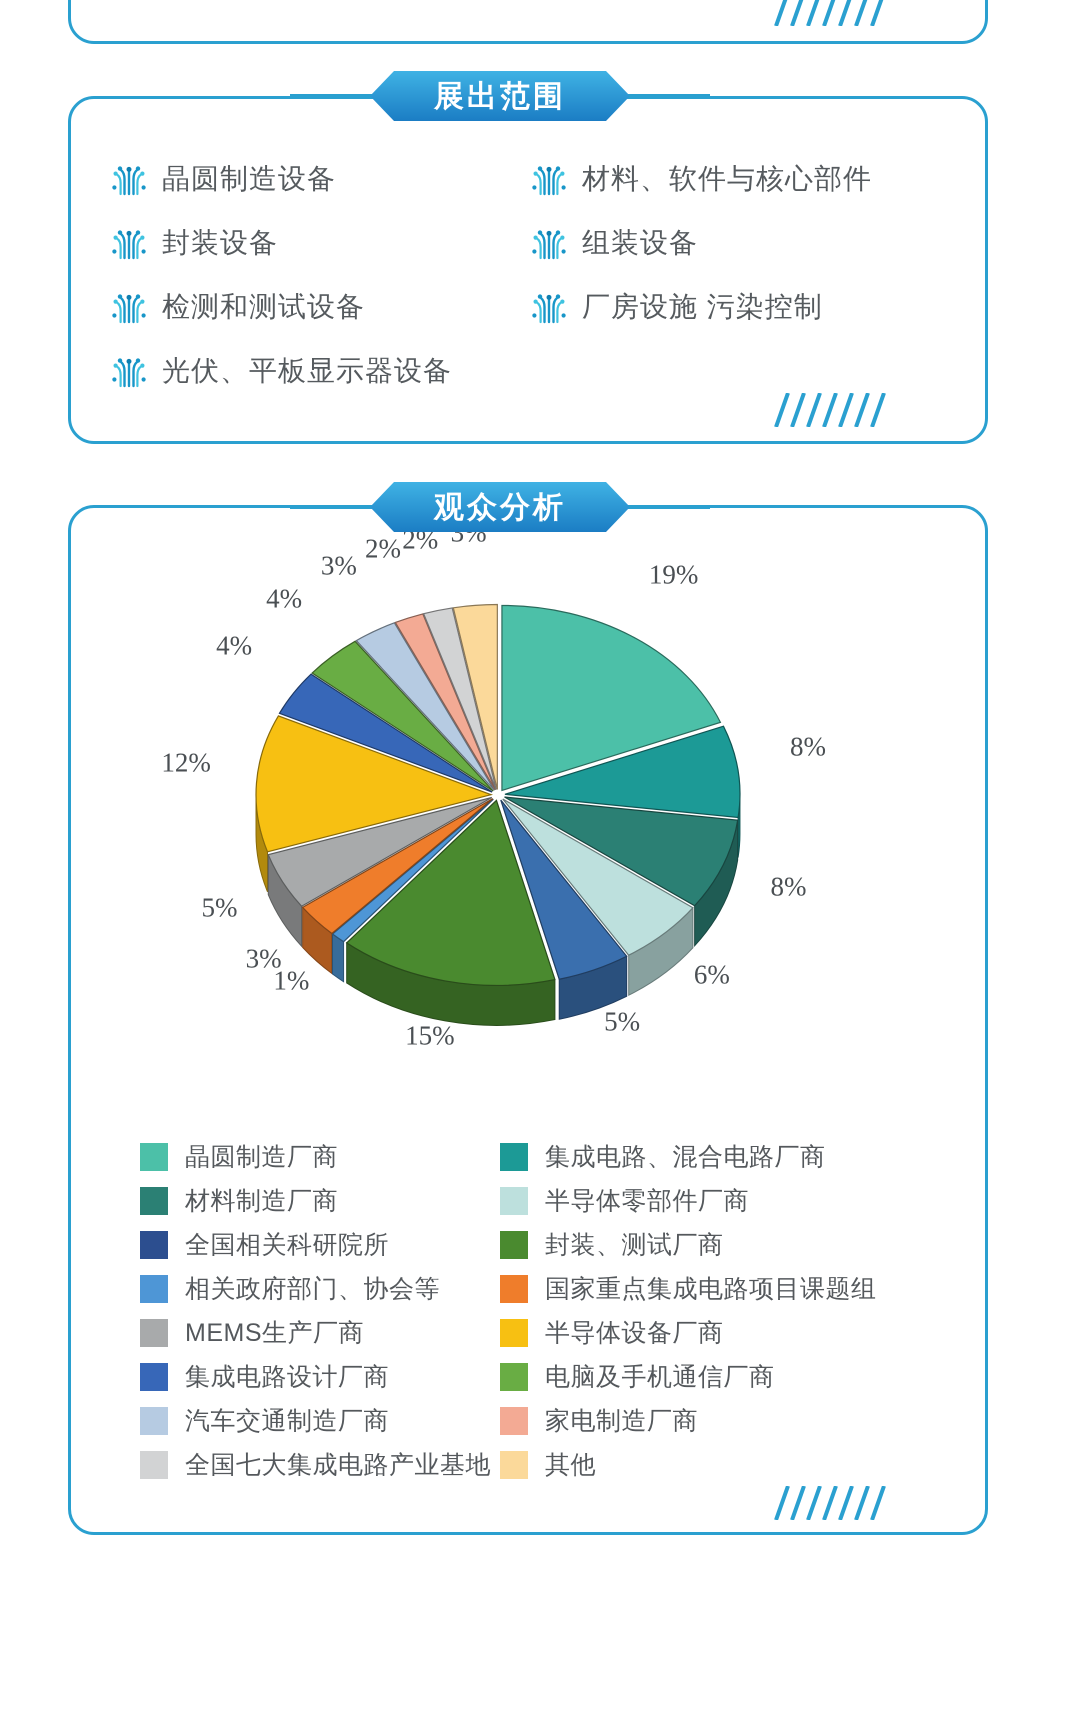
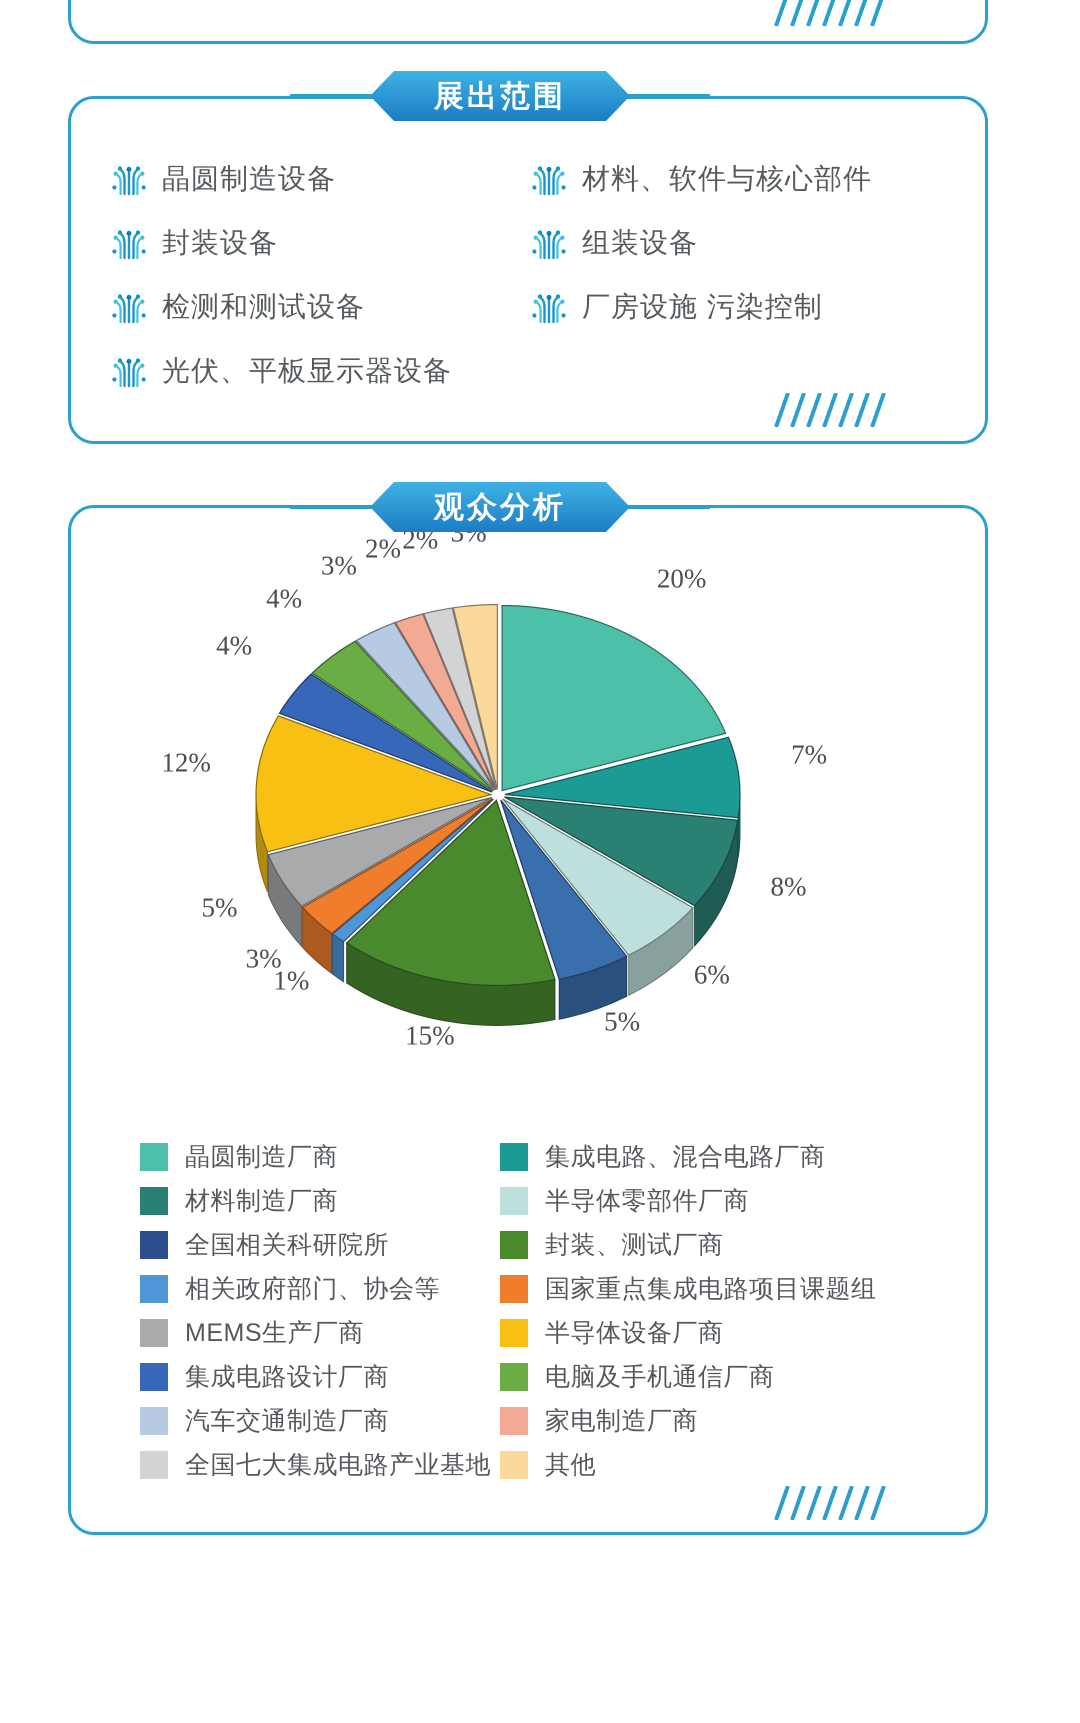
晶圆制造厂商: 19% -> 20%
集成电路、混合电路厂商: 8% -> 7%
